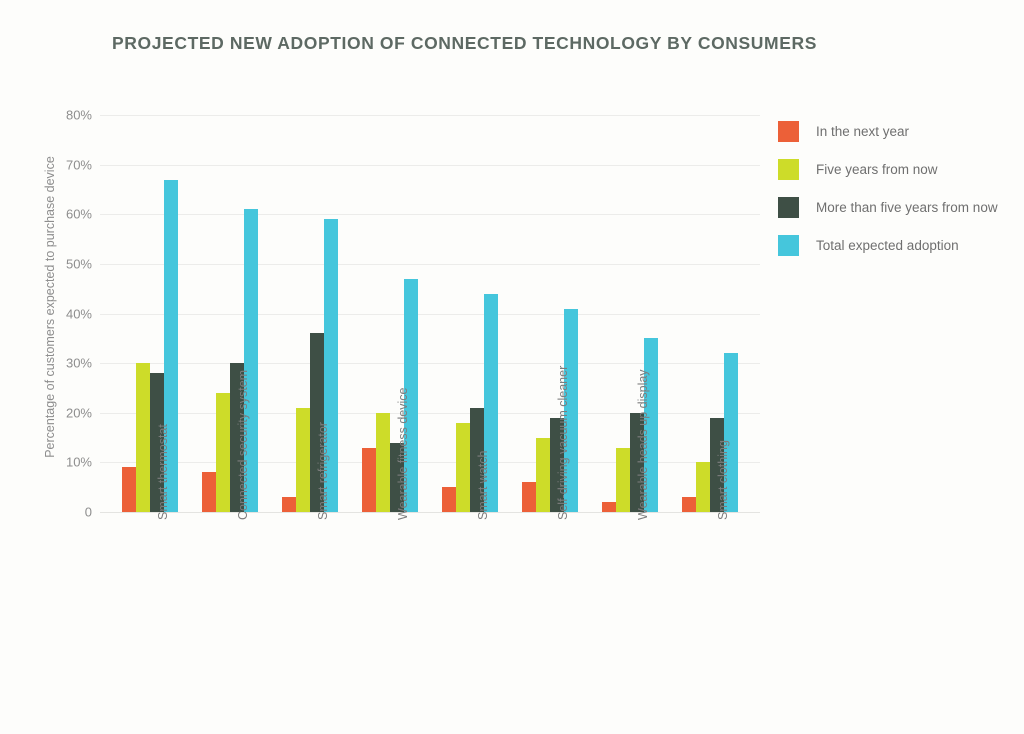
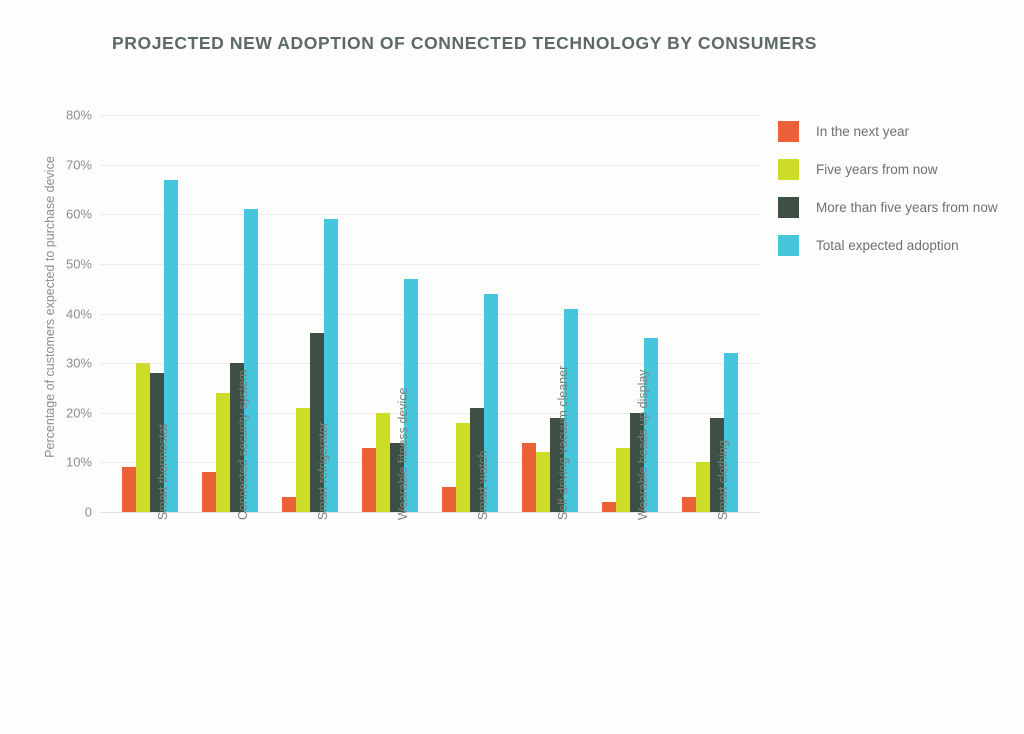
In the next year/Self-driving vacuum cleaner: 6% -> 14%
Five years from now/Self-driving vacuum cleaner: 15% -> 12%
